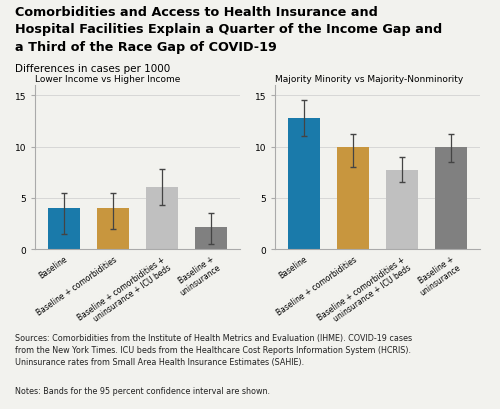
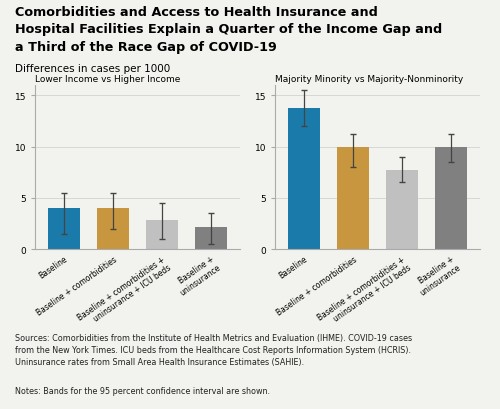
Lower Income vs Higher Income/Baseline + comorbidities + uninsurance + ICU beds: 6.1 -> 2.8
Majority Minority vs Majority-Nonminority/Baseline: 12.8 -> 13.8
